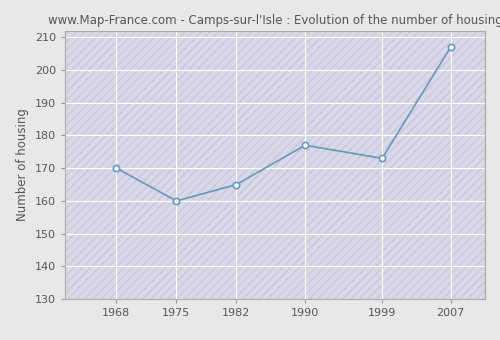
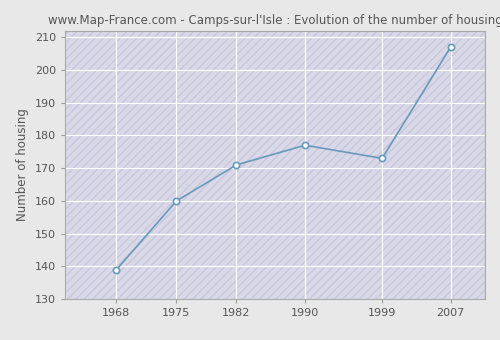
1968: 170 -> 139
1982: 165 -> 171
